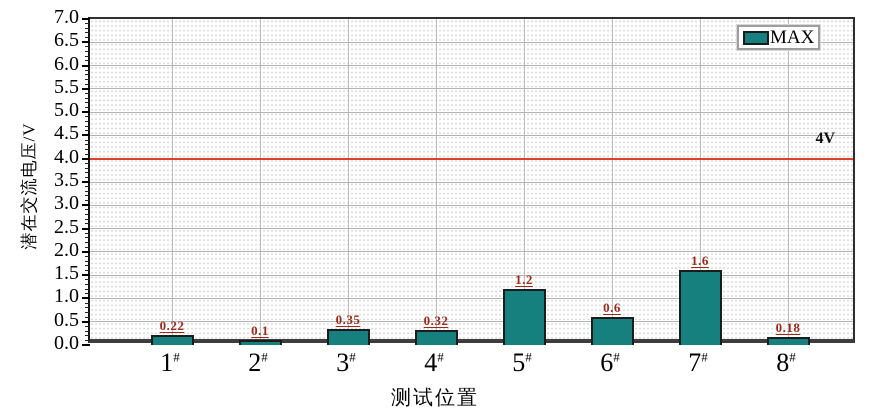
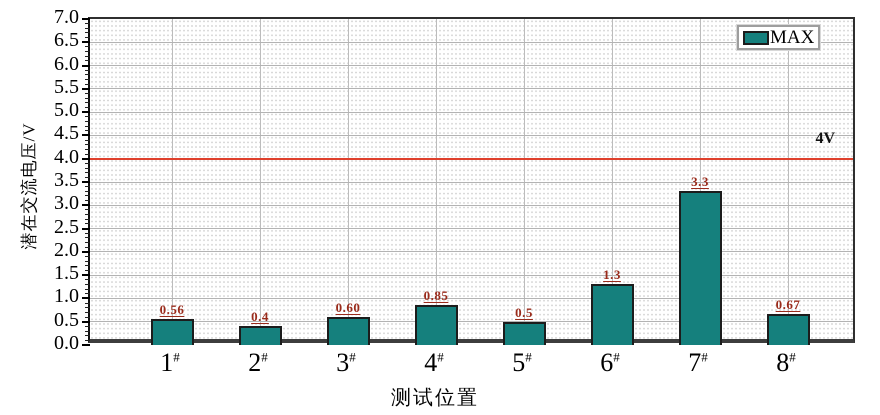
1: 0.22 -> 0.56
2: 0.1 -> 0.4
3: 0.35 -> 0.60
4: 0.32 -> 0.85
5: 1.2 -> 0.5
6: 0.6 -> 1.3
7: 1.6 -> 3.3
8: 0.18 -> 0.67
